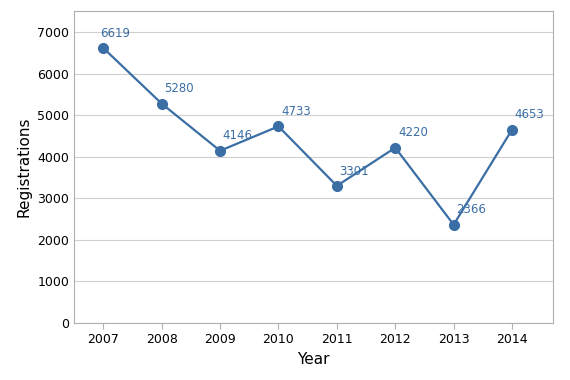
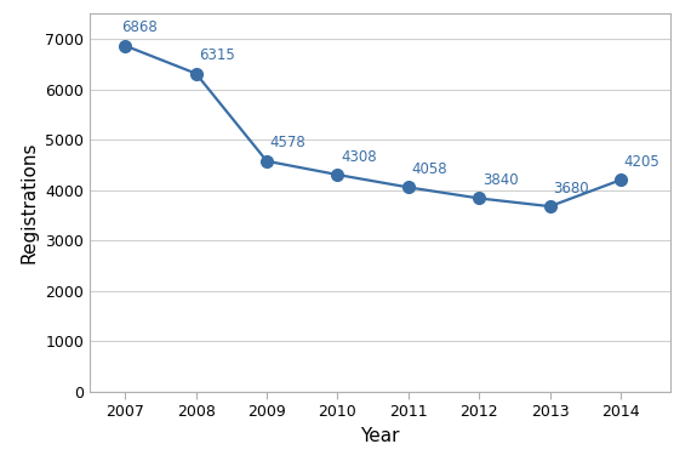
2007: 6619 -> 6868
2008: 5280 -> 6315
2009: 4146 -> 4578
2010: 4733 -> 4308
2011: 3301 -> 4058
2012: 4220 -> 3840
2013: 2366 -> 3680
2014: 4653 -> 4205
